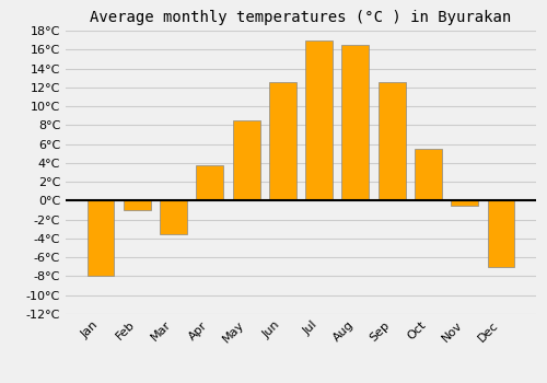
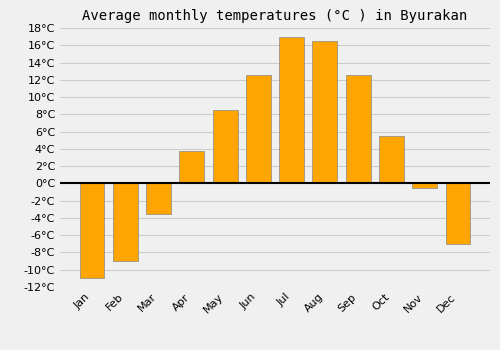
Jan: -8.0°C -> -11.0°C
Feb: -1.0°C -> -9.0°C
